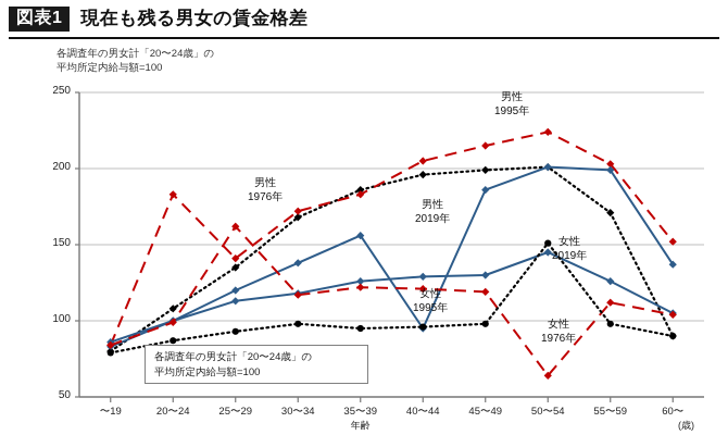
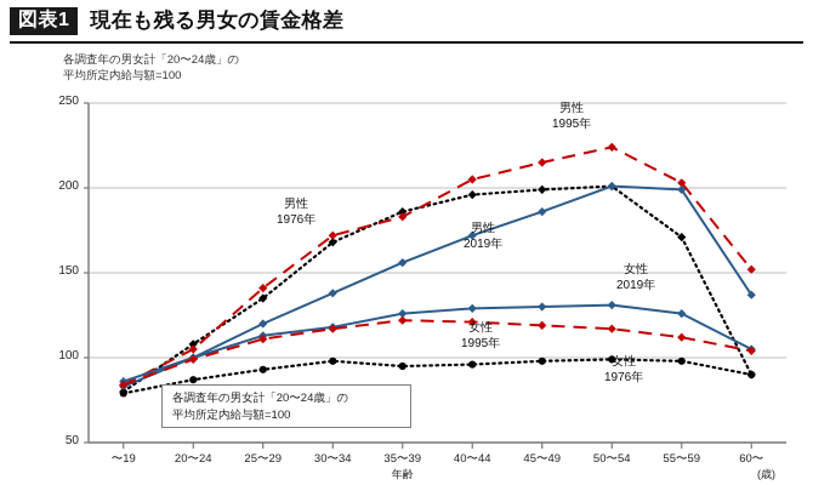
男性 1995年/20〜24: 183 -> 105
女性 1995年/25〜29: 162 -> 111
男性 2019年/40〜44: 95 -> 172
女性 2019年/50〜54: 145 -> 131
女性 1995年/50〜54: 64 -> 117
女性 1976年/50〜54: 151 -> 99
